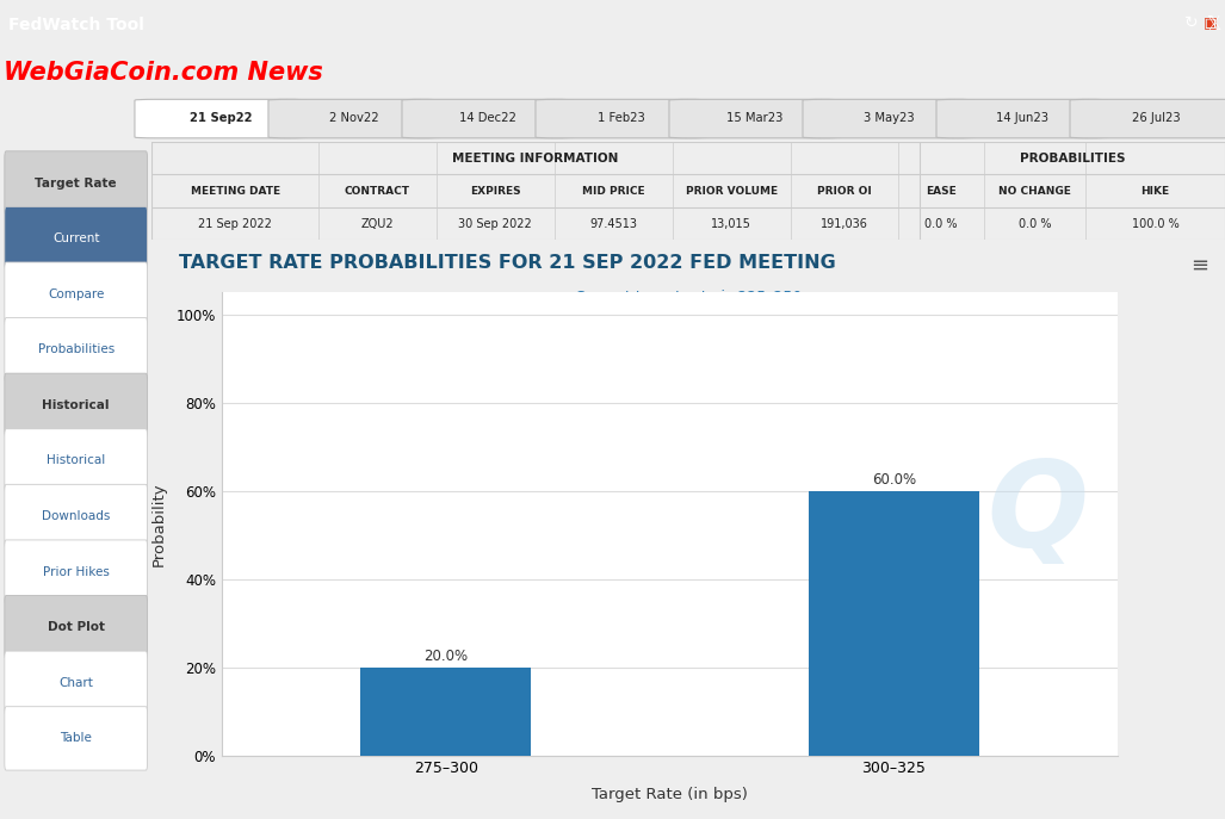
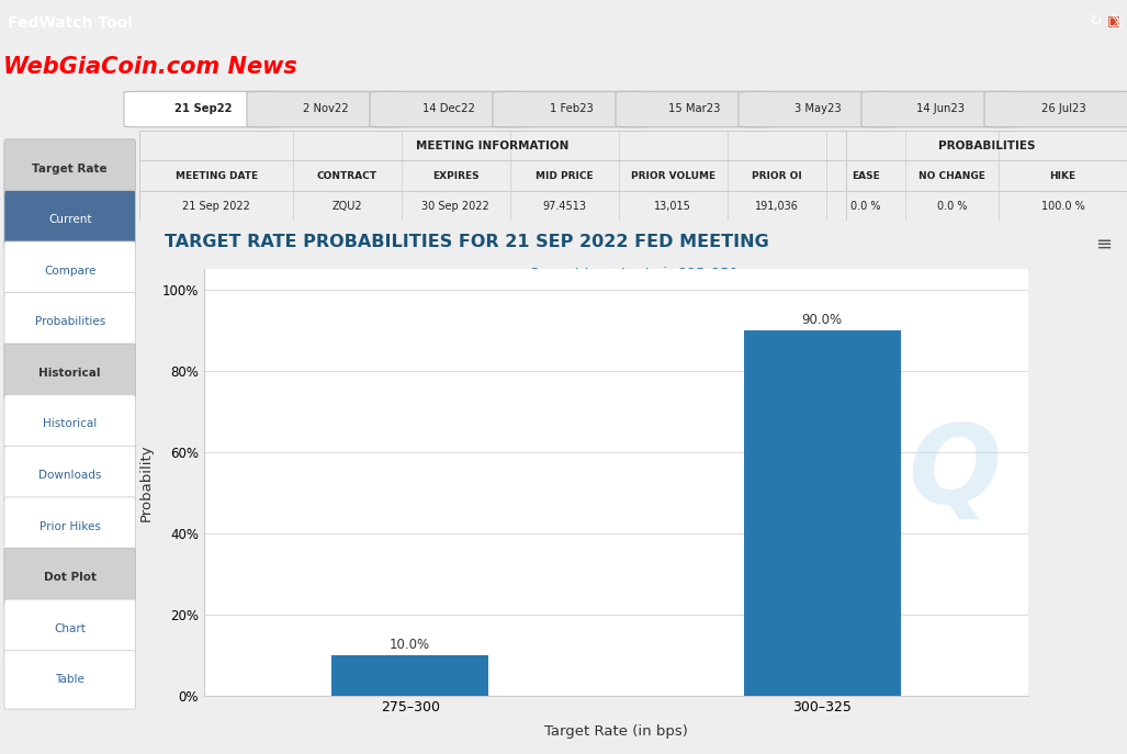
275–300: 20.0% -> 10.0%
300–325: 60.0% -> 90.0%
